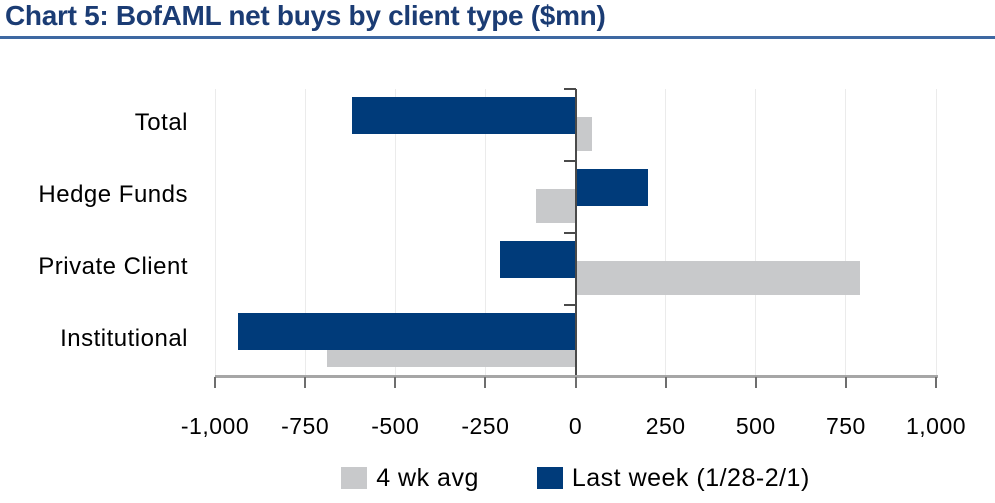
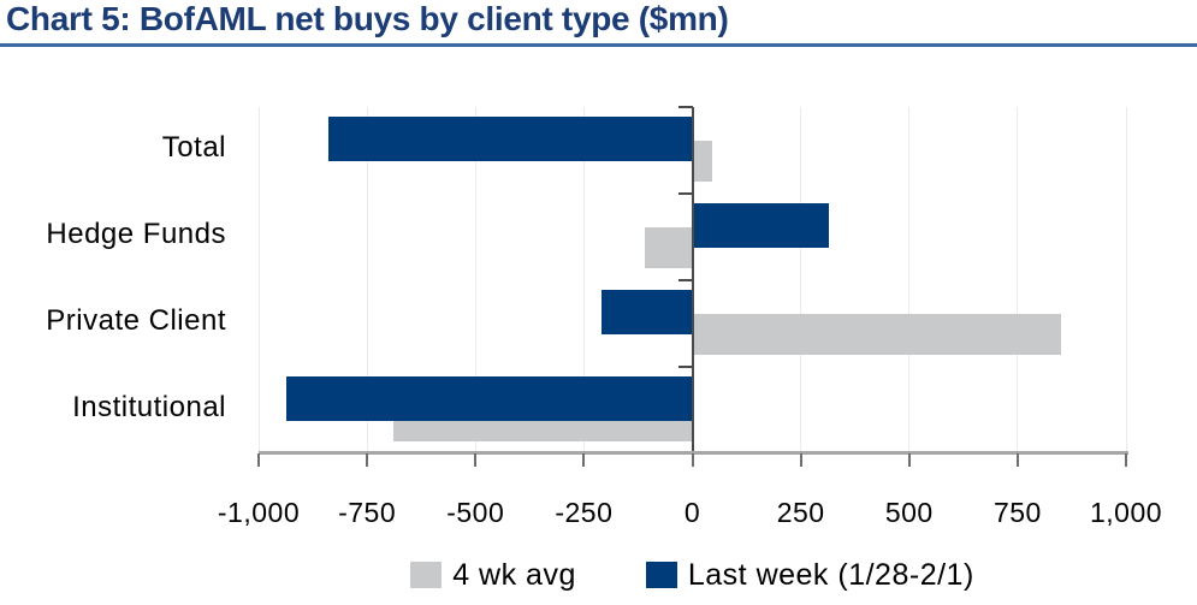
Last week (1/28-2/1)/Total: -620 -> -840
Last week (1/28-2/1)/Hedge Funds: 200 -> 320
4 wk avg/Private Client: 790 -> 850
